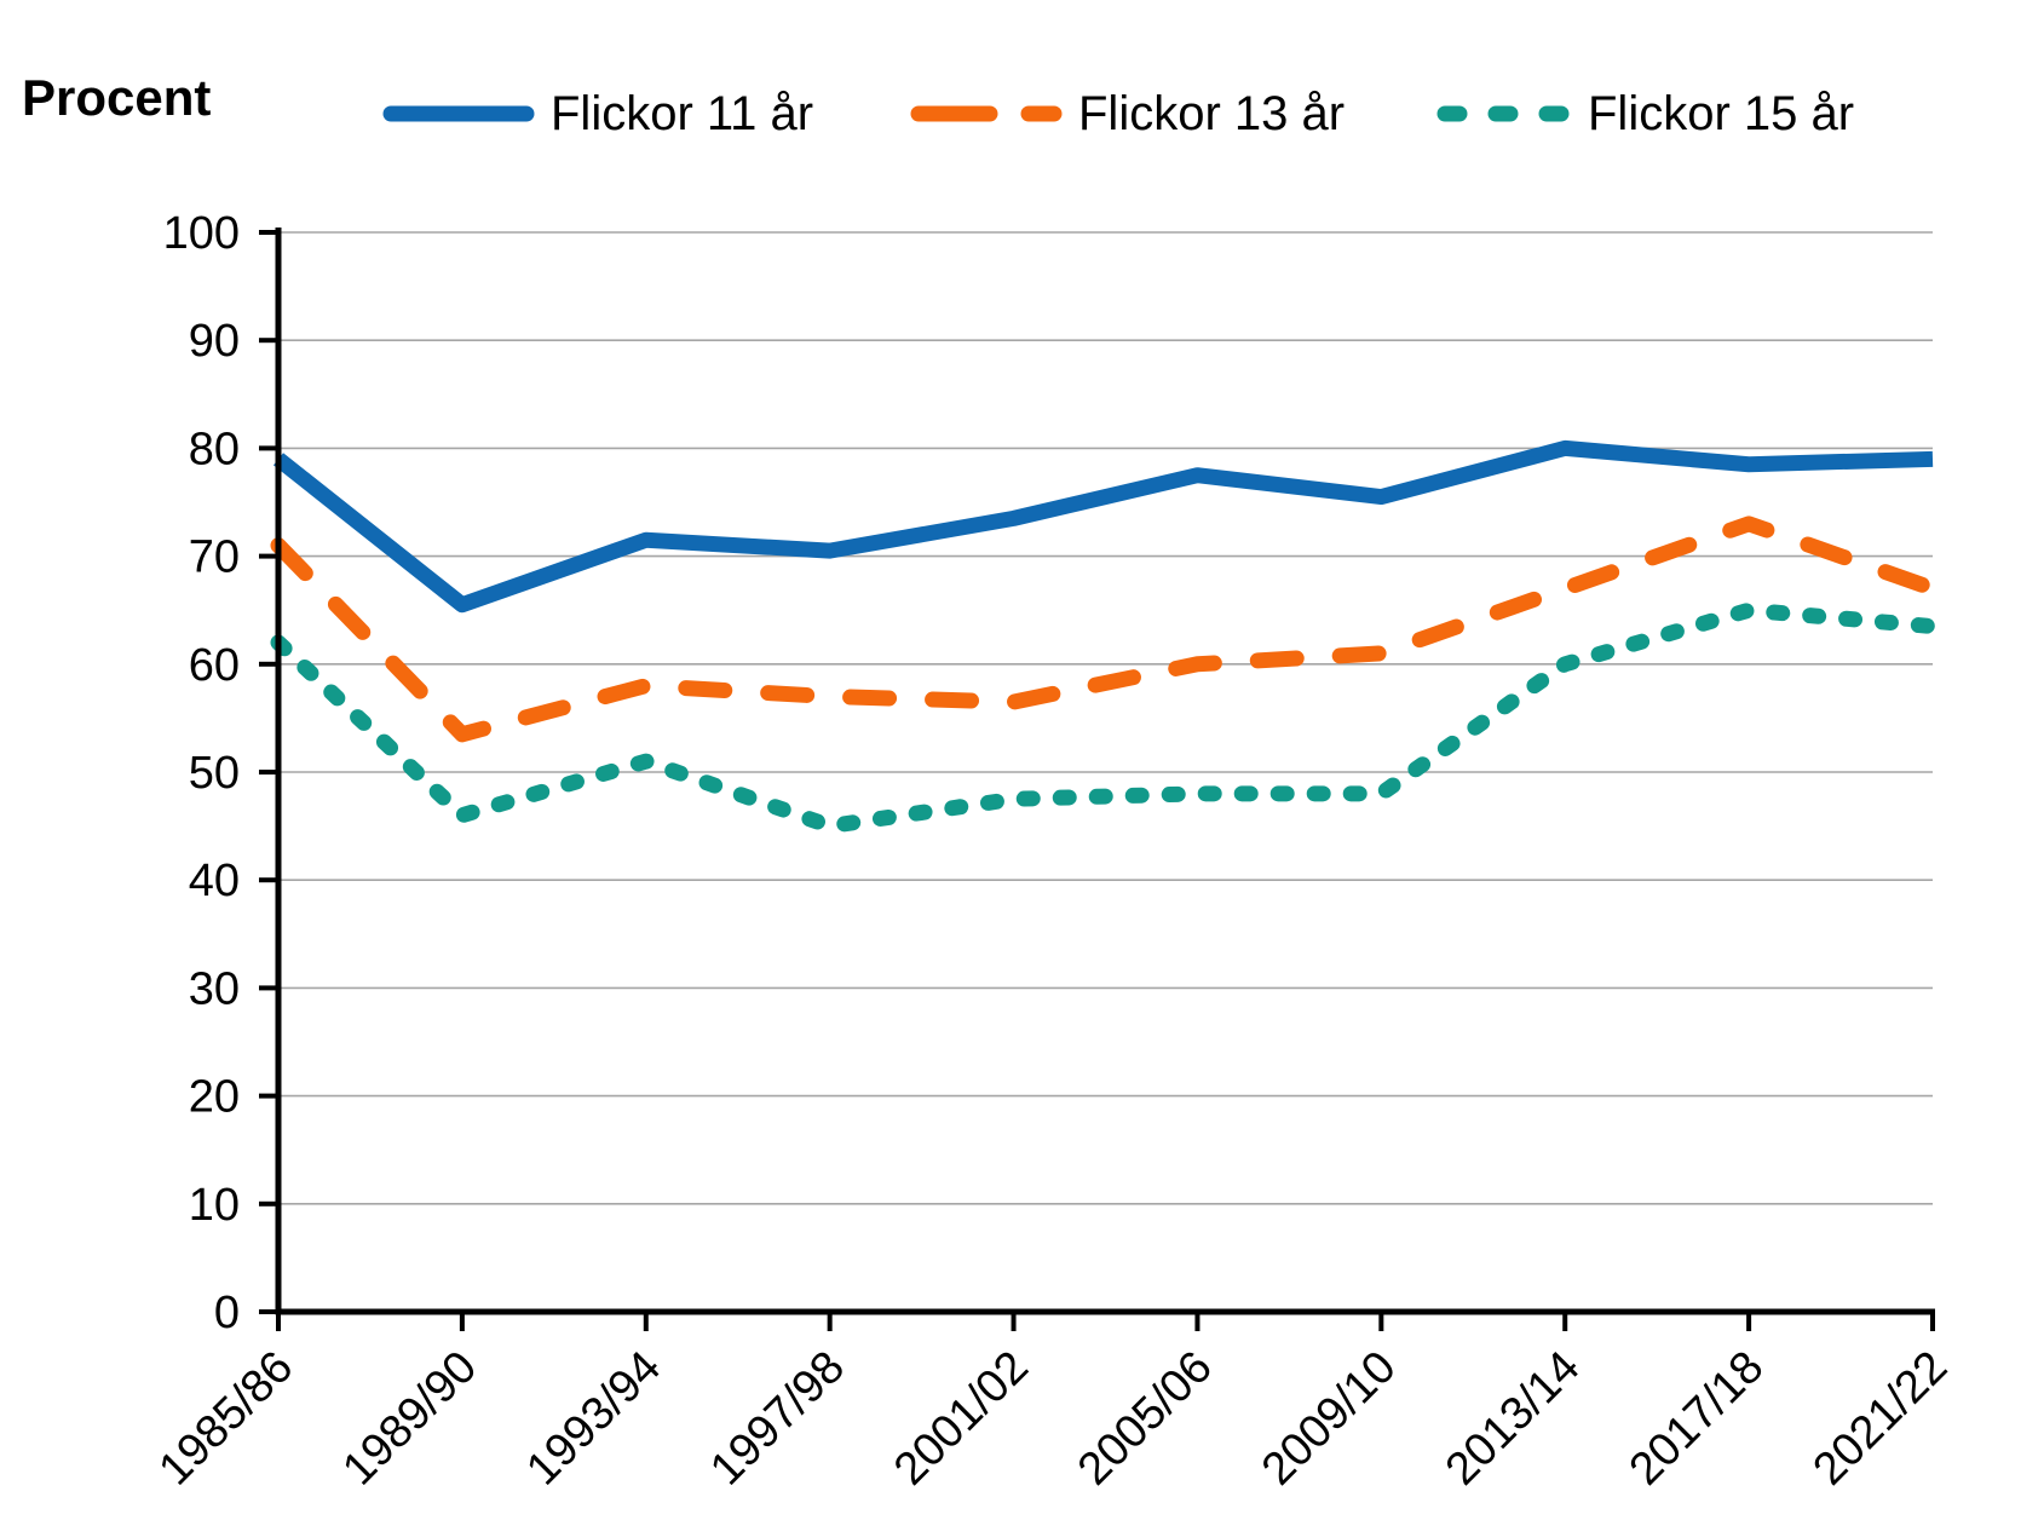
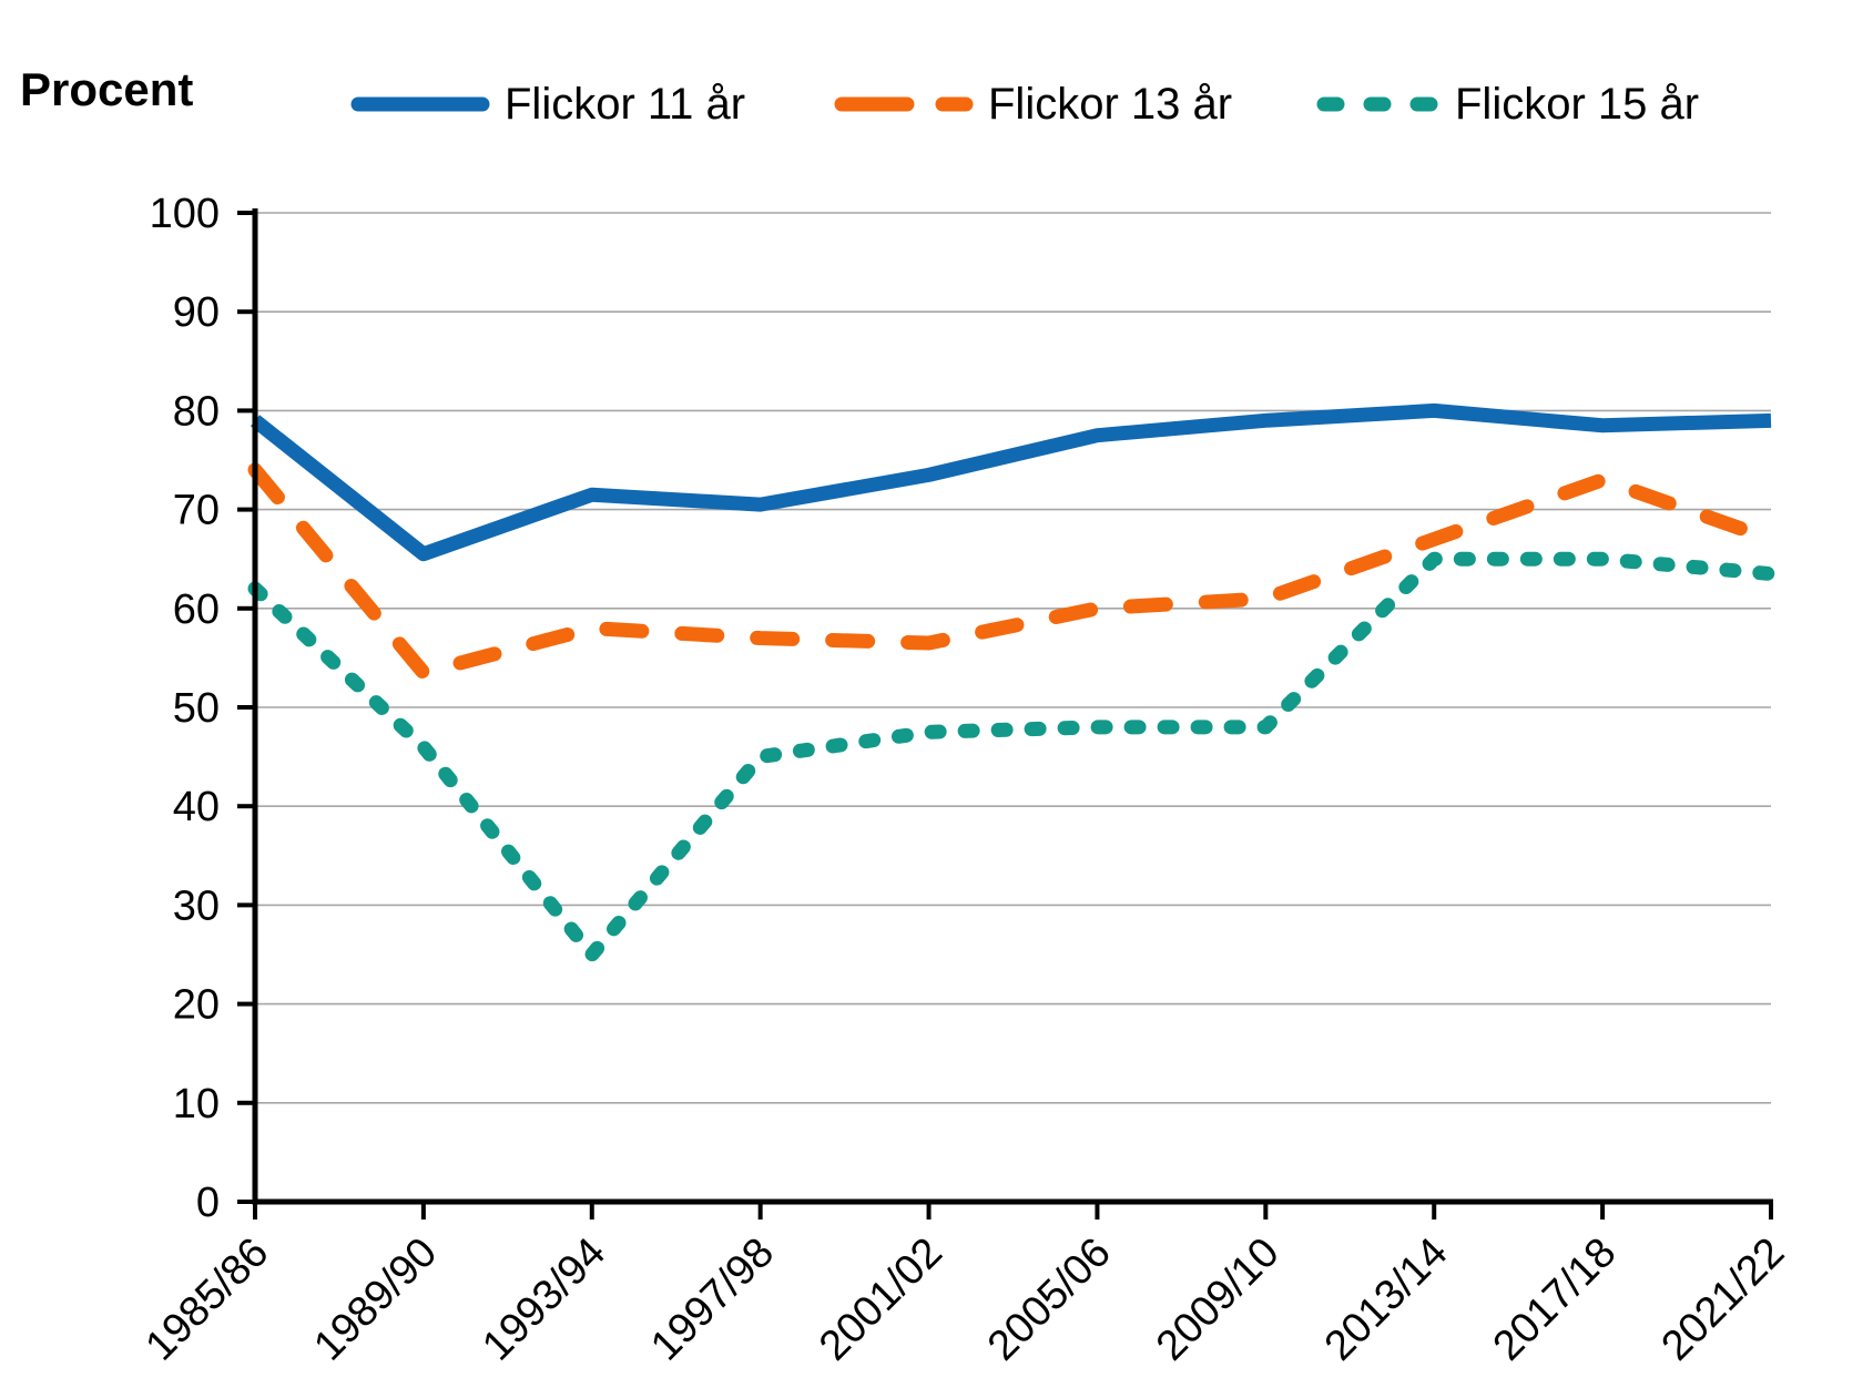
Flickor 13 år/1985/86: 71 -> 74
Flickor 15 år/1993/94: 51 -> 25
Flickor 11 år/2009/10: 76 -> 79
Flickor 15 år/2013/14: 60 -> 65
